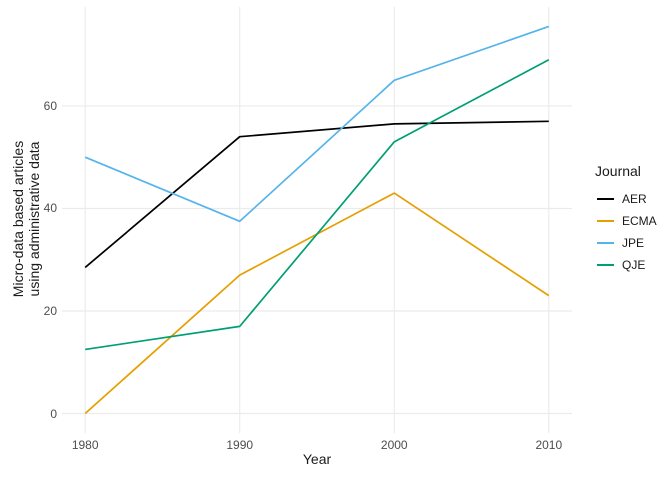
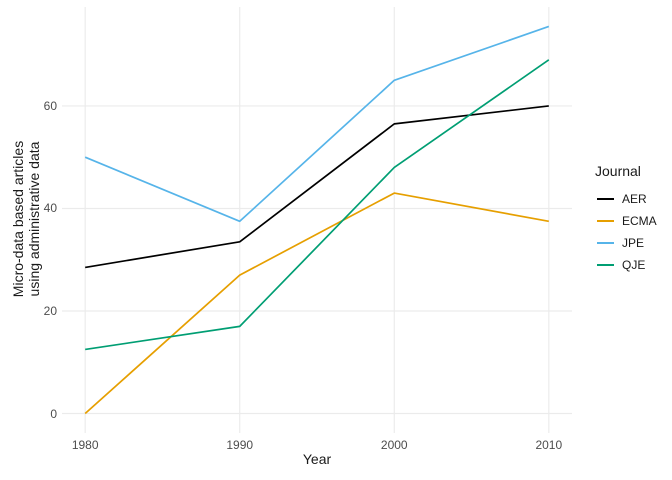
AER/1990: 54 -> 34
QJE/2000: 53 -> 48
AER/2010: 57 -> 60
ECMA/2010: 23 -> 38
